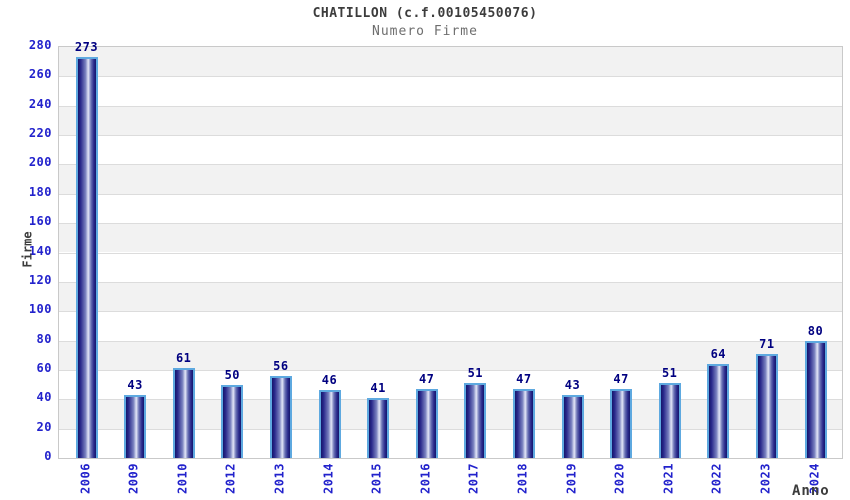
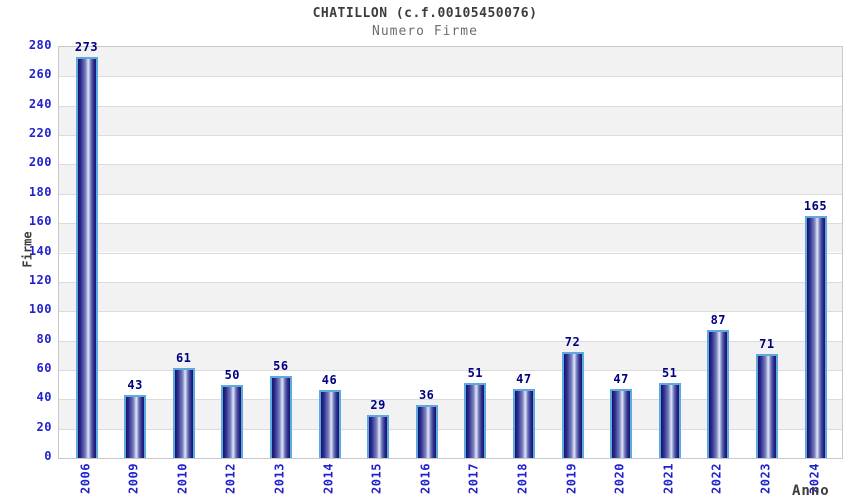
2015: 41 -> 29
2016: 47 -> 36
2019: 43 -> 72
2022: 64 -> 87
2024: 80 -> 165
